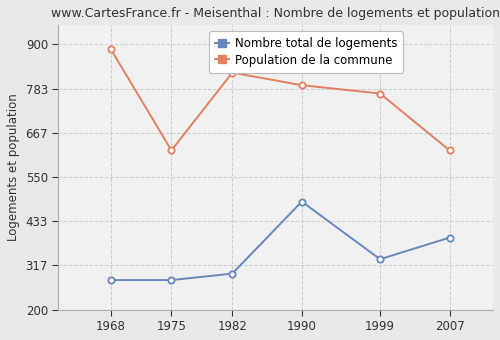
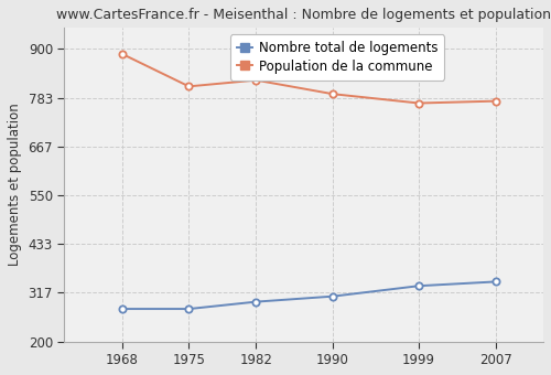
Population de la commune/1975: 620 -> 810
Nombre total de logements/1990: 485 -> 308
Nombre total de logements/2007: 390 -> 343
Population de la commune/2007: 620 -> 775
